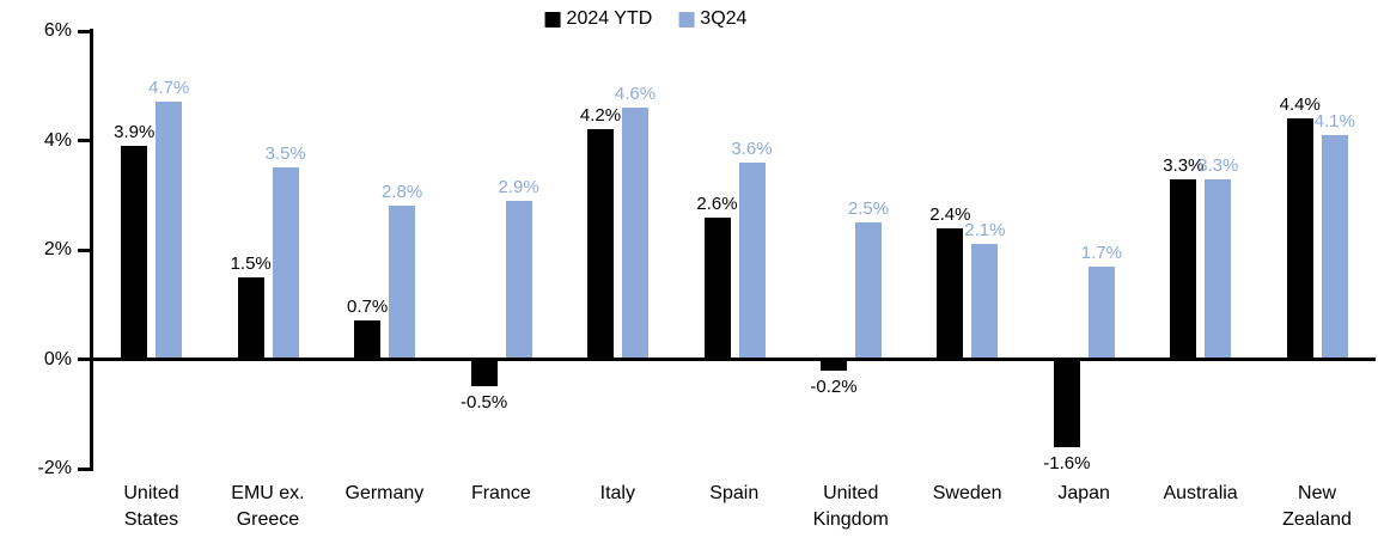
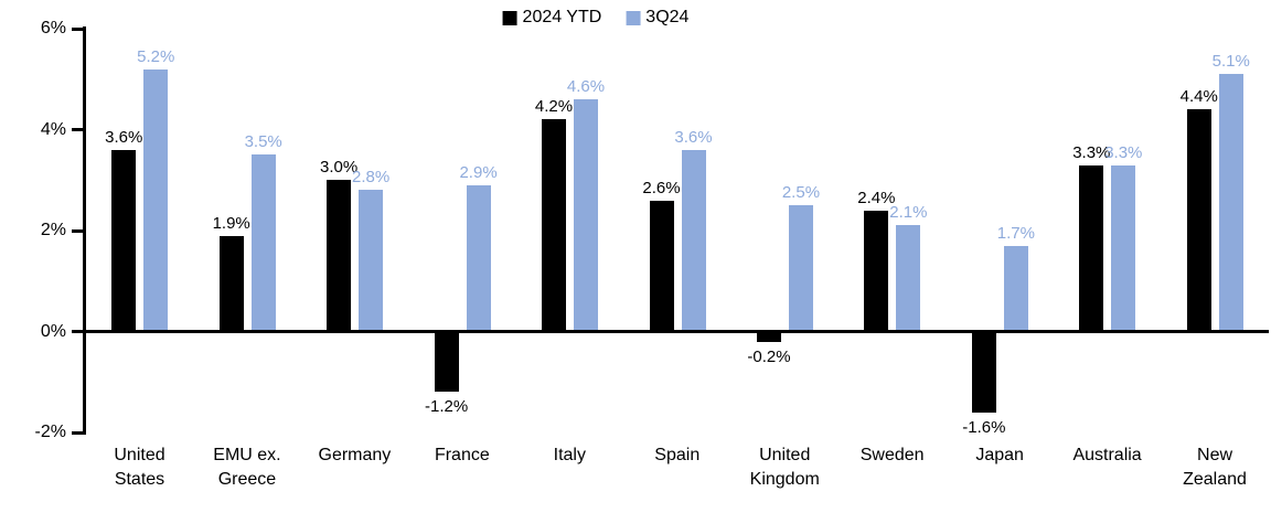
2024 YTD/United States: 3.9% -> 3.6%
3Q24/United States: 4.7% -> 5.2%
2024 YTD/EMU ex. Greece: 1.5% -> 1.9%
2024 YTD/Germany: 0.7% -> 3.0%
2024 YTD/France: -0.5% -> -1.2%
3Q24/New Zealand: 4.1% -> 5.1%
